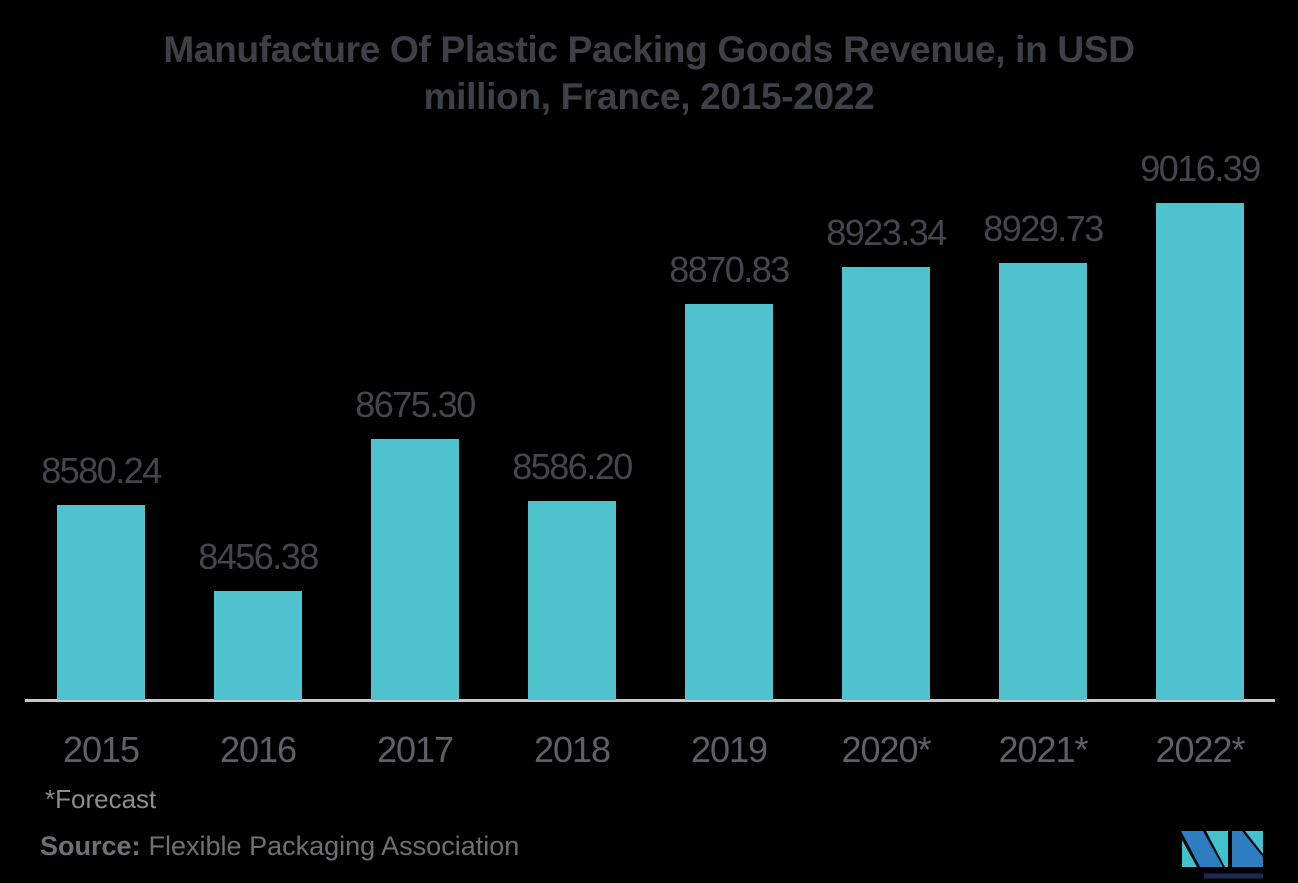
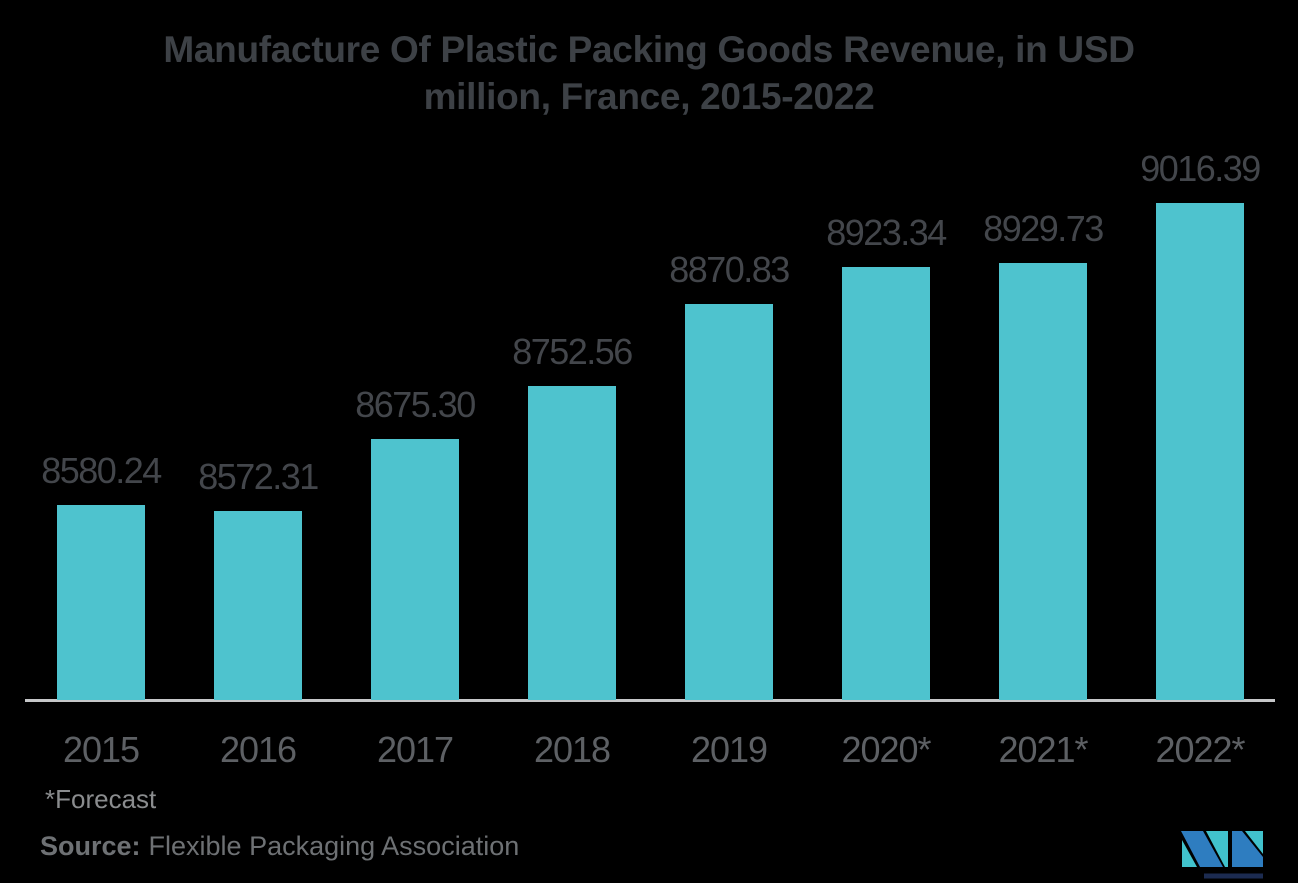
2016: 8456.38 -> 8572.31
2018: 8586.20 -> 8752.56
